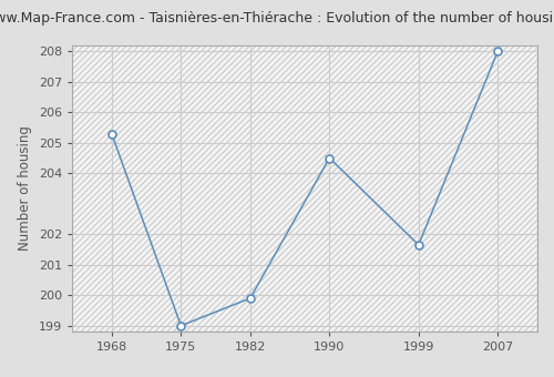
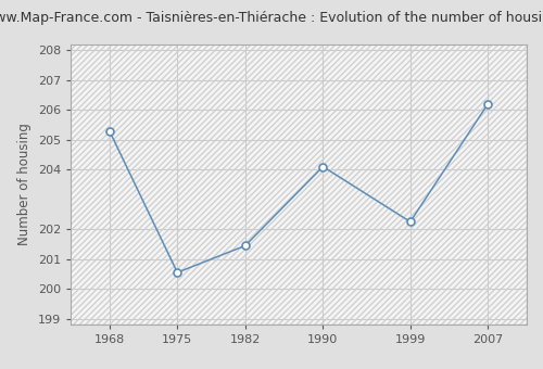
1975: 199.00 -> 200.55
1982: 199.90 -> 201.45
1990: 204.50 -> 204.10
1999: 201.65 -> 202.25
2007: 208.00 -> 206.20
